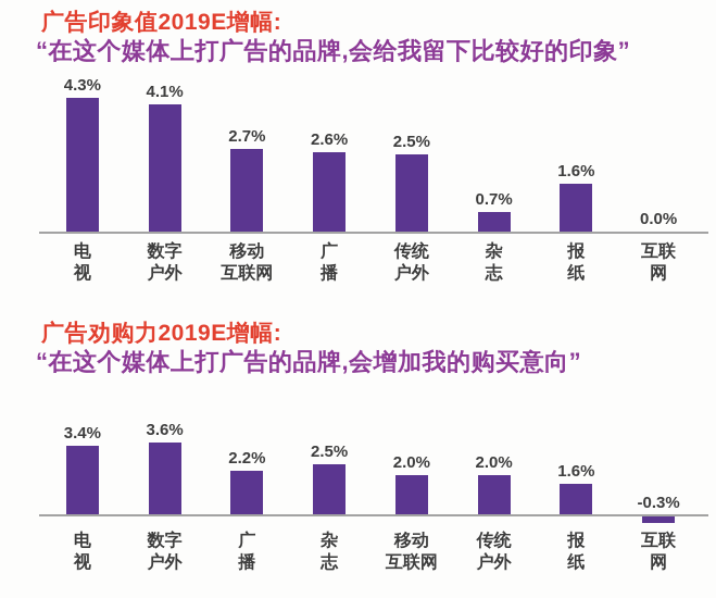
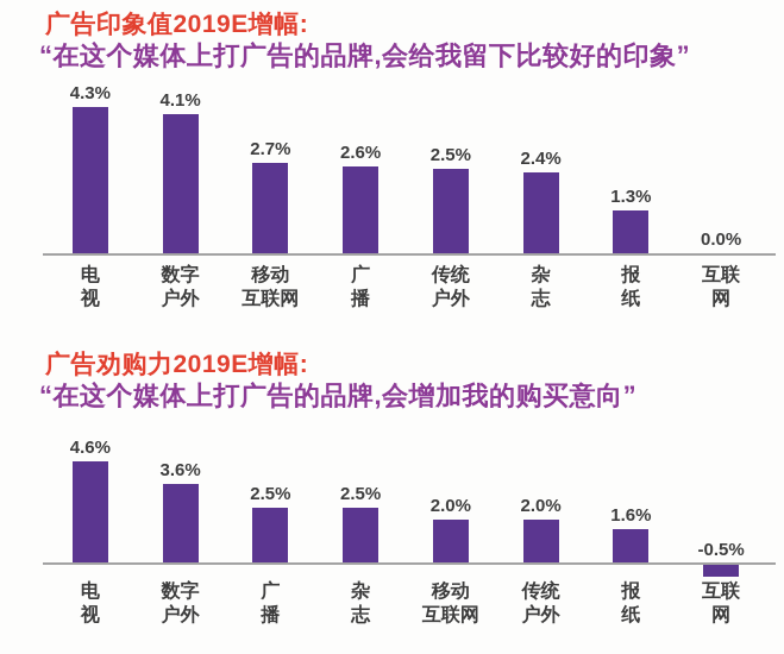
广告印象值2019E增幅:/杂志: 0.7% -> 2.4%
广告印象值2019E增幅:/报纸: 1.6% -> 1.3%
广告劝购力2019E增幅:/电视: 3.4% -> 4.6%
广告劝购力2019E增幅:/广播: 2.2% -> 2.5%
广告劝购力2019E增幅:/互联网: -0.3% -> -0.5%
